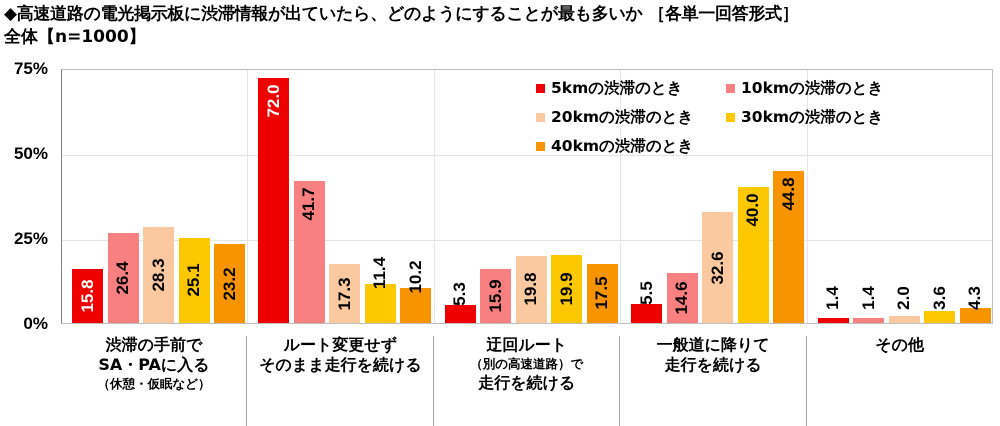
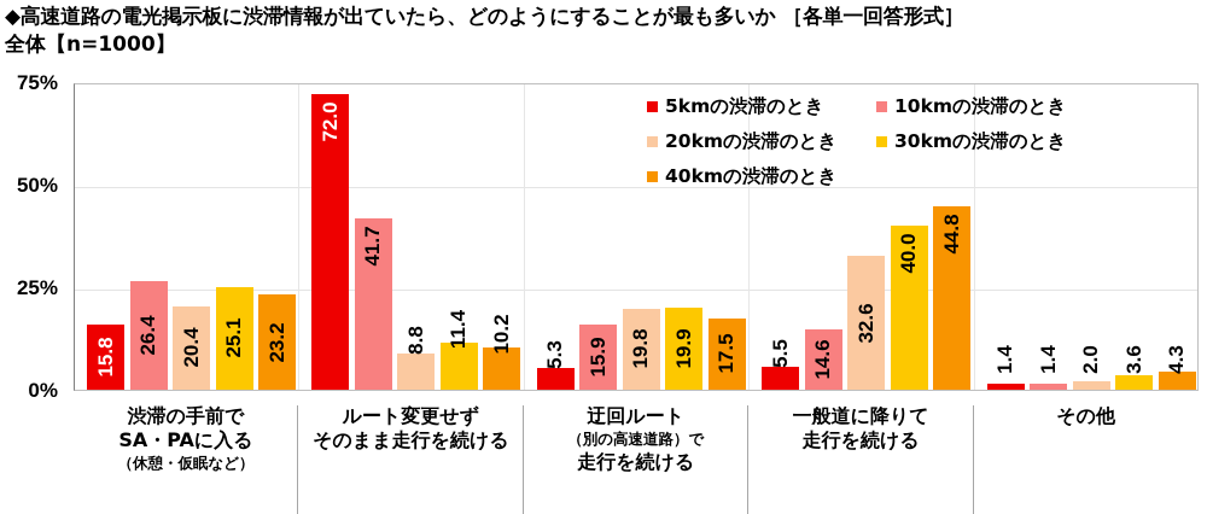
20kmの渋滞のとき/渋滞の手前でSA・PAに入る（休憩・仮眠など）: 28.3 -> 20.4
20kmの渋滞のとき/ルート変更せずそのまま走行を続ける: 17.3 -> 8.8
